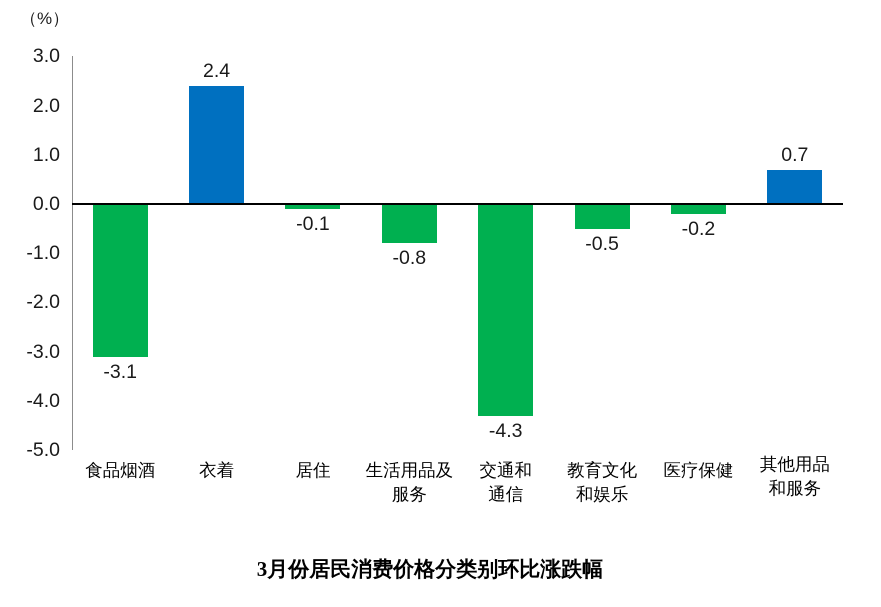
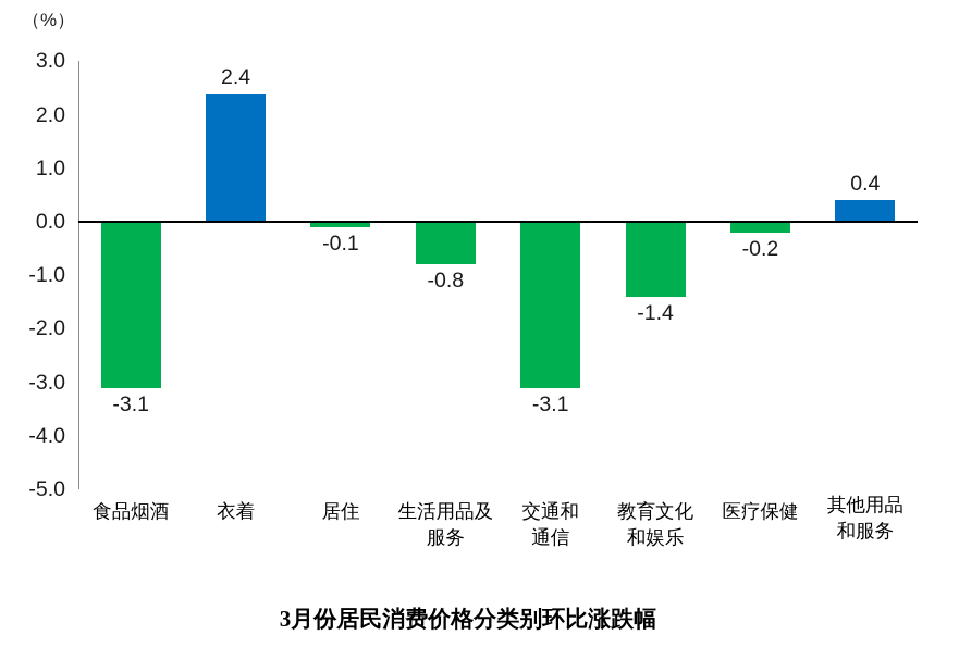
交通和 通信: -4.3 -> -3.1
教育文化 和娱乐: -0.5 -> -1.4
其他用品 和服务: 0.7 -> 0.4
